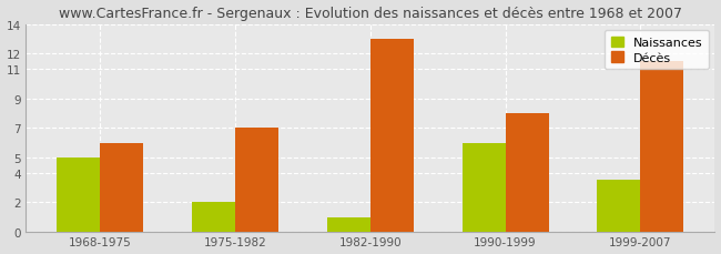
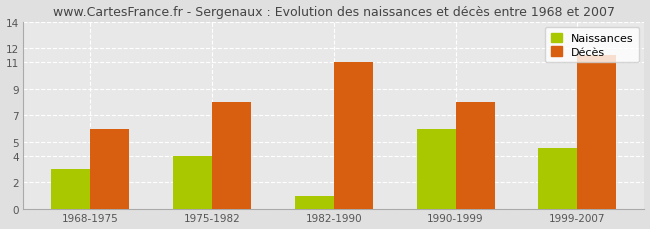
Naissances/1968-1975: 5.0 -> 3.0
Naissances/1975-1982: 2.0 -> 4.0
Décès/1975-1982: 7.0 -> 8.0
Décès/1982-1990: 13.0 -> 11.0
Naissances/1999-2007: 3.5 -> 4.6
